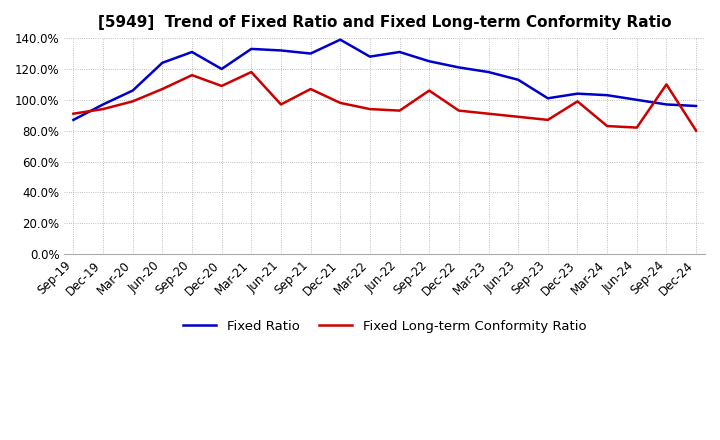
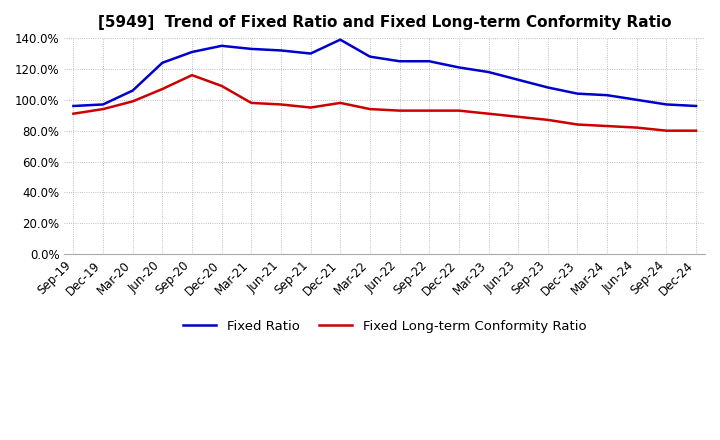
Fixed Ratio/Sep-19: 87% -> 96%
Fixed Ratio/Dec-20: 120% -> 135%
Fixed Long-term Conformity Ratio/Mar-21: 118% -> 98%
Fixed Long-term Conformity Ratio/Sep-21: 107% -> 95%
Fixed Ratio/Jun-22: 131% -> 125%
Fixed Long-term Conformity Ratio/Sep-22: 106% -> 93%
Fixed Ratio/Sep-23: 101% -> 108%
Fixed Long-term Conformity Ratio/Dec-23: 99% -> 84%
Fixed Long-term Conformity Ratio/Sep-24: 110% -> 80%
